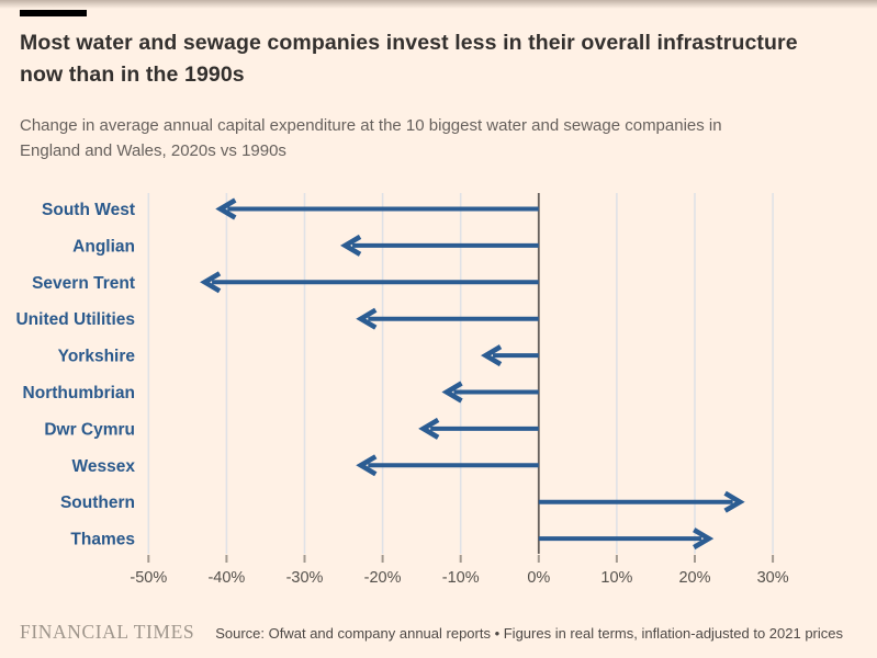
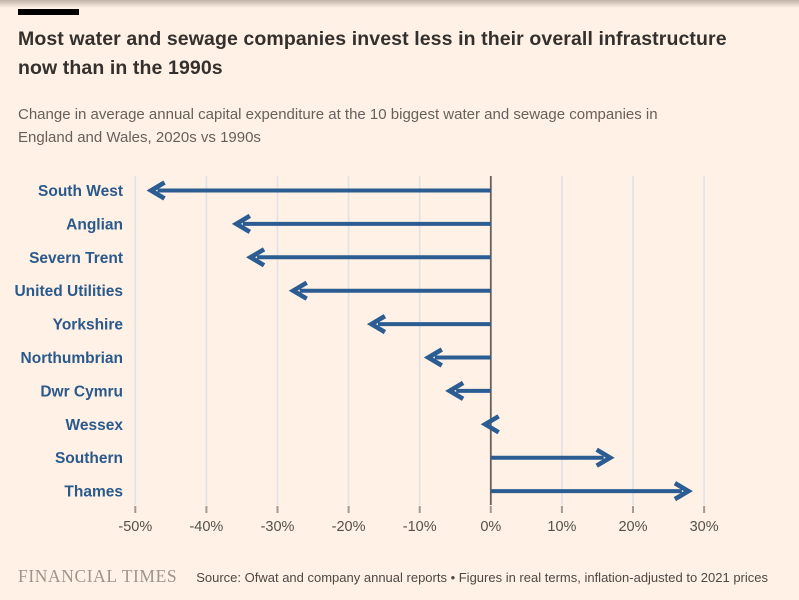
South West: -41% -> -48%
Anglian: -25% -> -36%
Severn Trent: -43% -> -34%
United Utilities: -23% -> -28%
Yorkshire: -7% -> -17%
Northumbrian: -12% -> -9%
Dwr Cymru: -15% -> -6%
Wessex: -23% -> -1%
Southern: 26% -> 17%
Thames: 22% -> 28%
